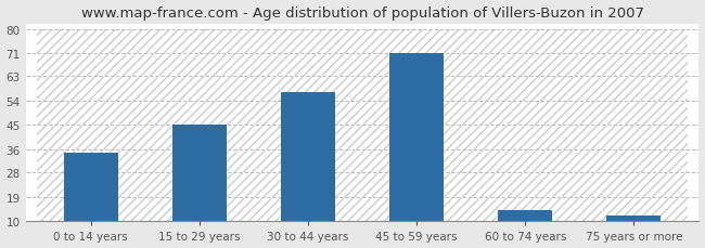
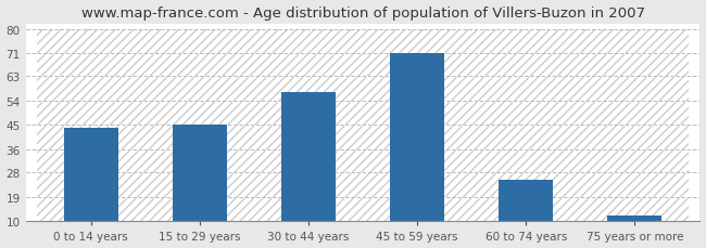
0 to 14 years: 35 -> 44
60 to 74 years: 14 -> 25
